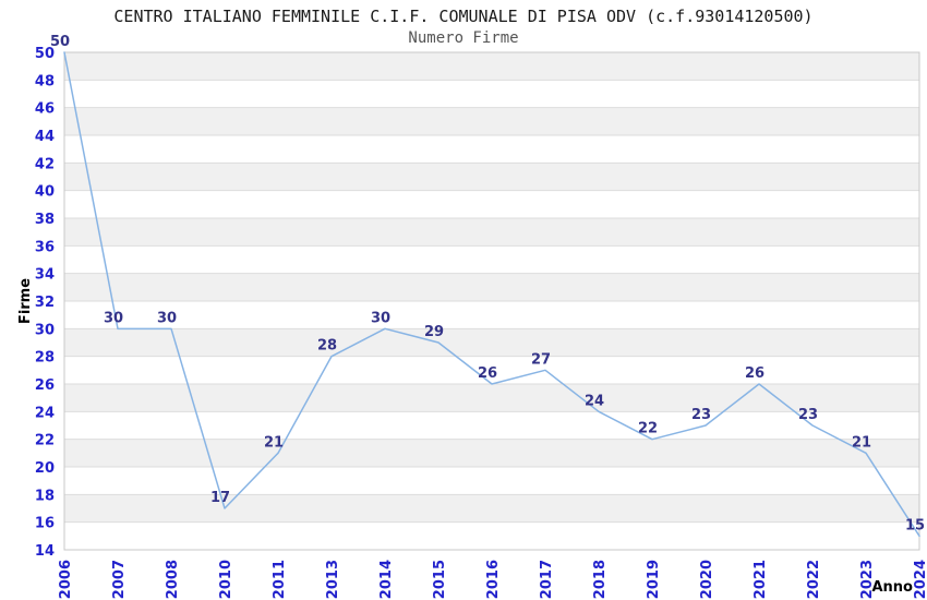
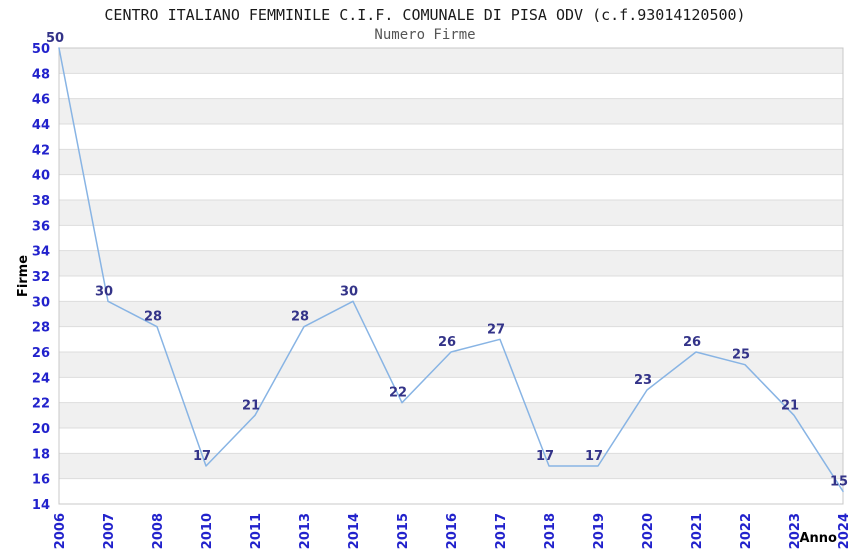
2008: 30 -> 28
2015: 29 -> 22
2018: 24 -> 17
2019: 22 -> 17
2022: 23 -> 25
